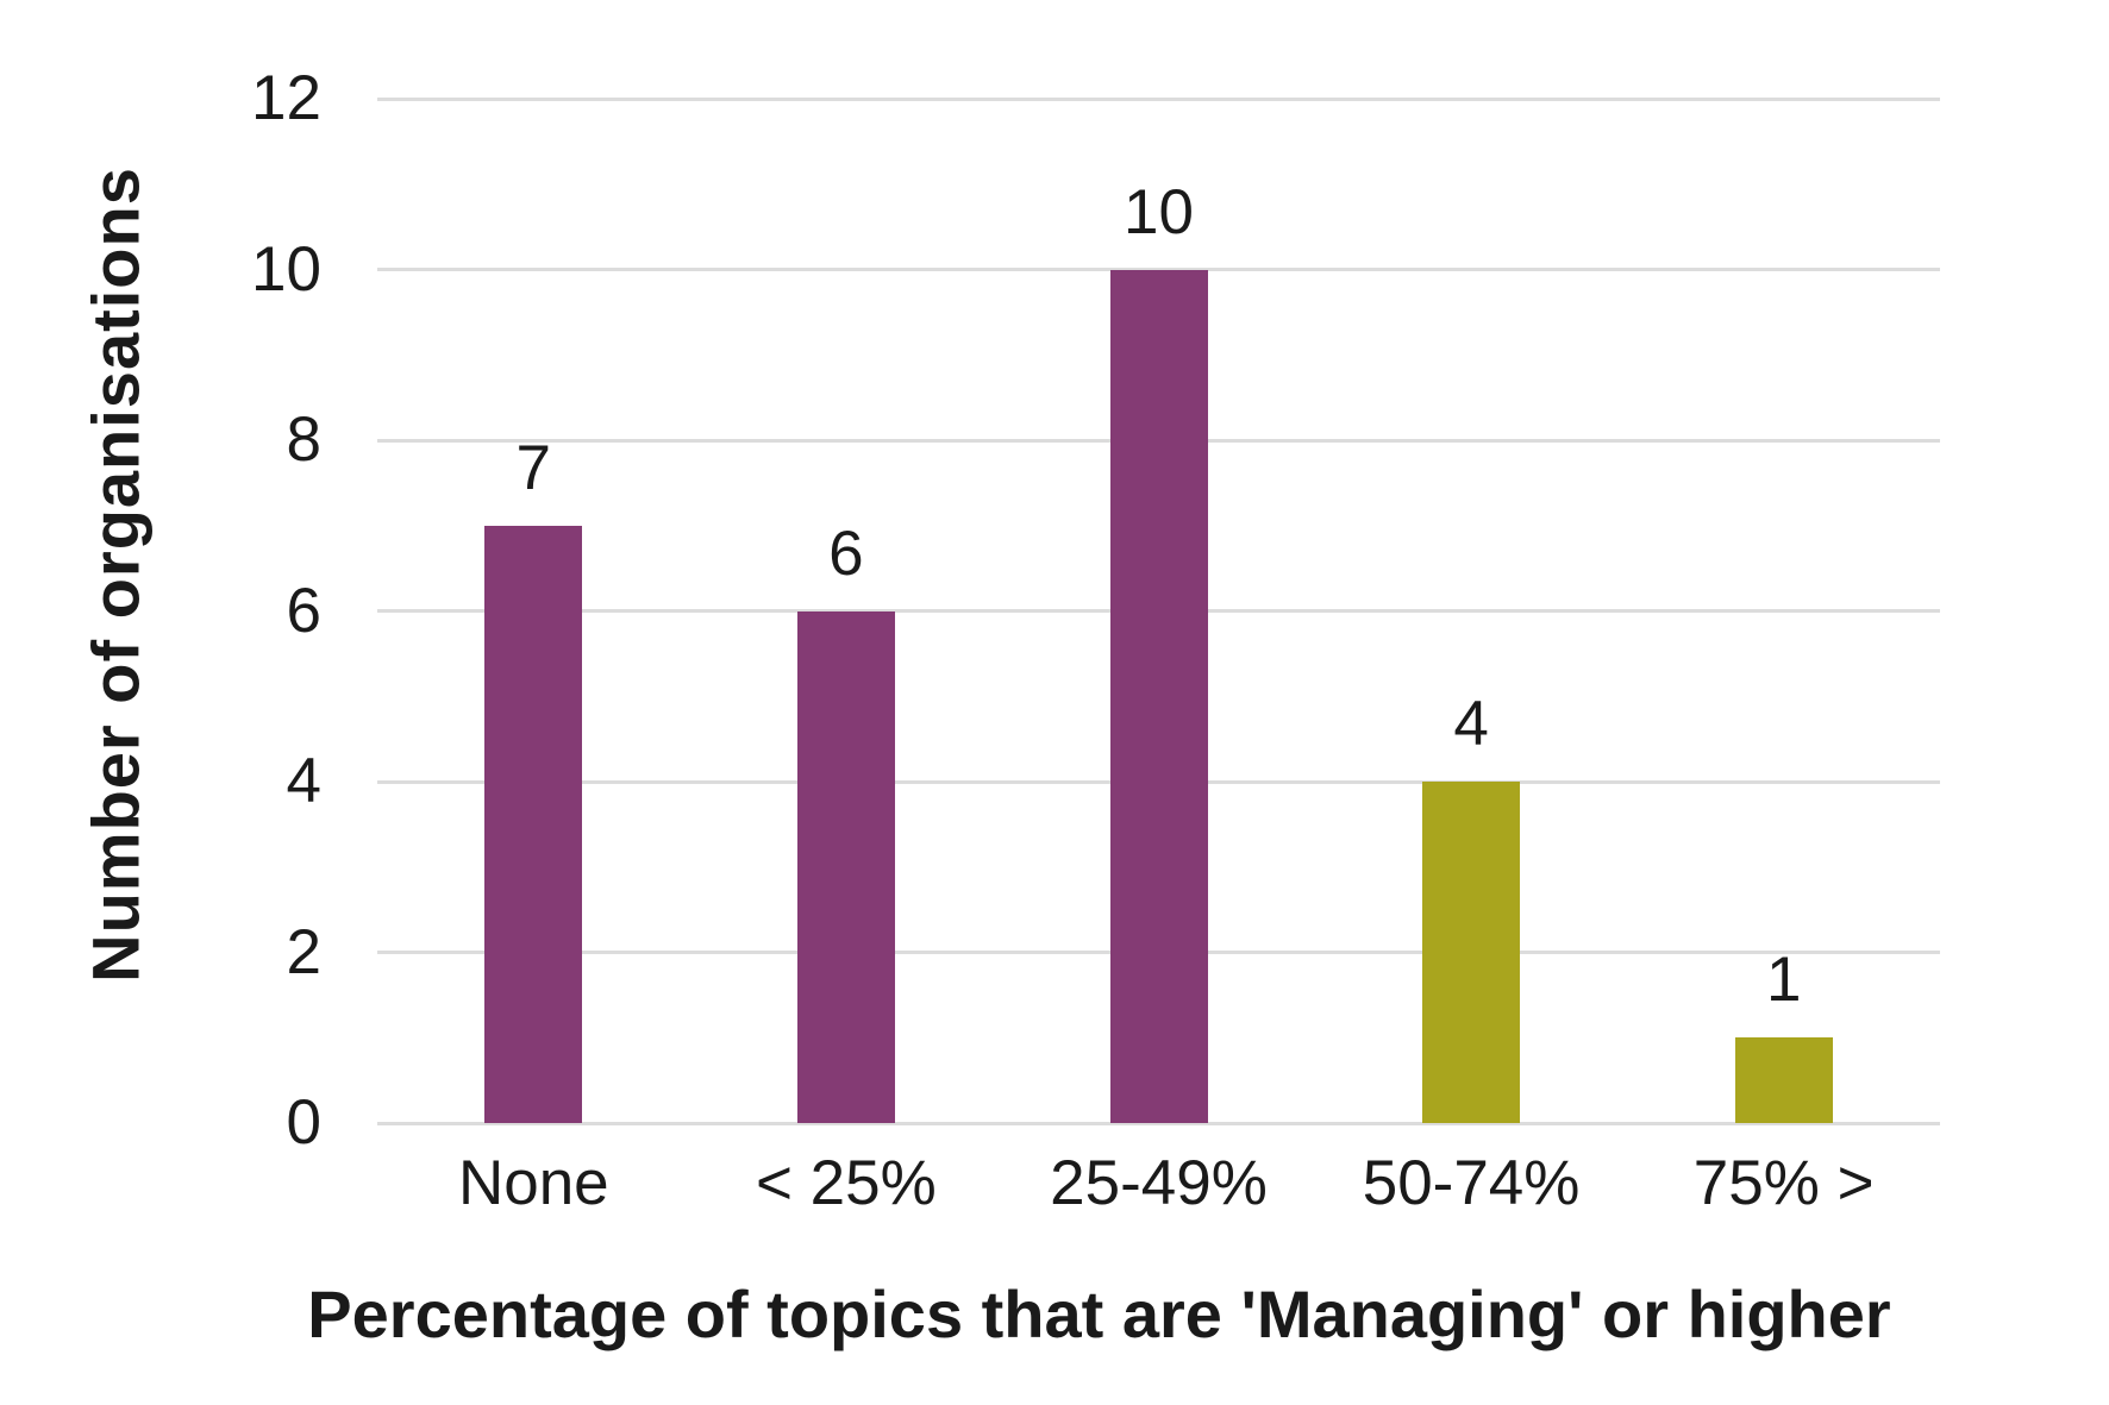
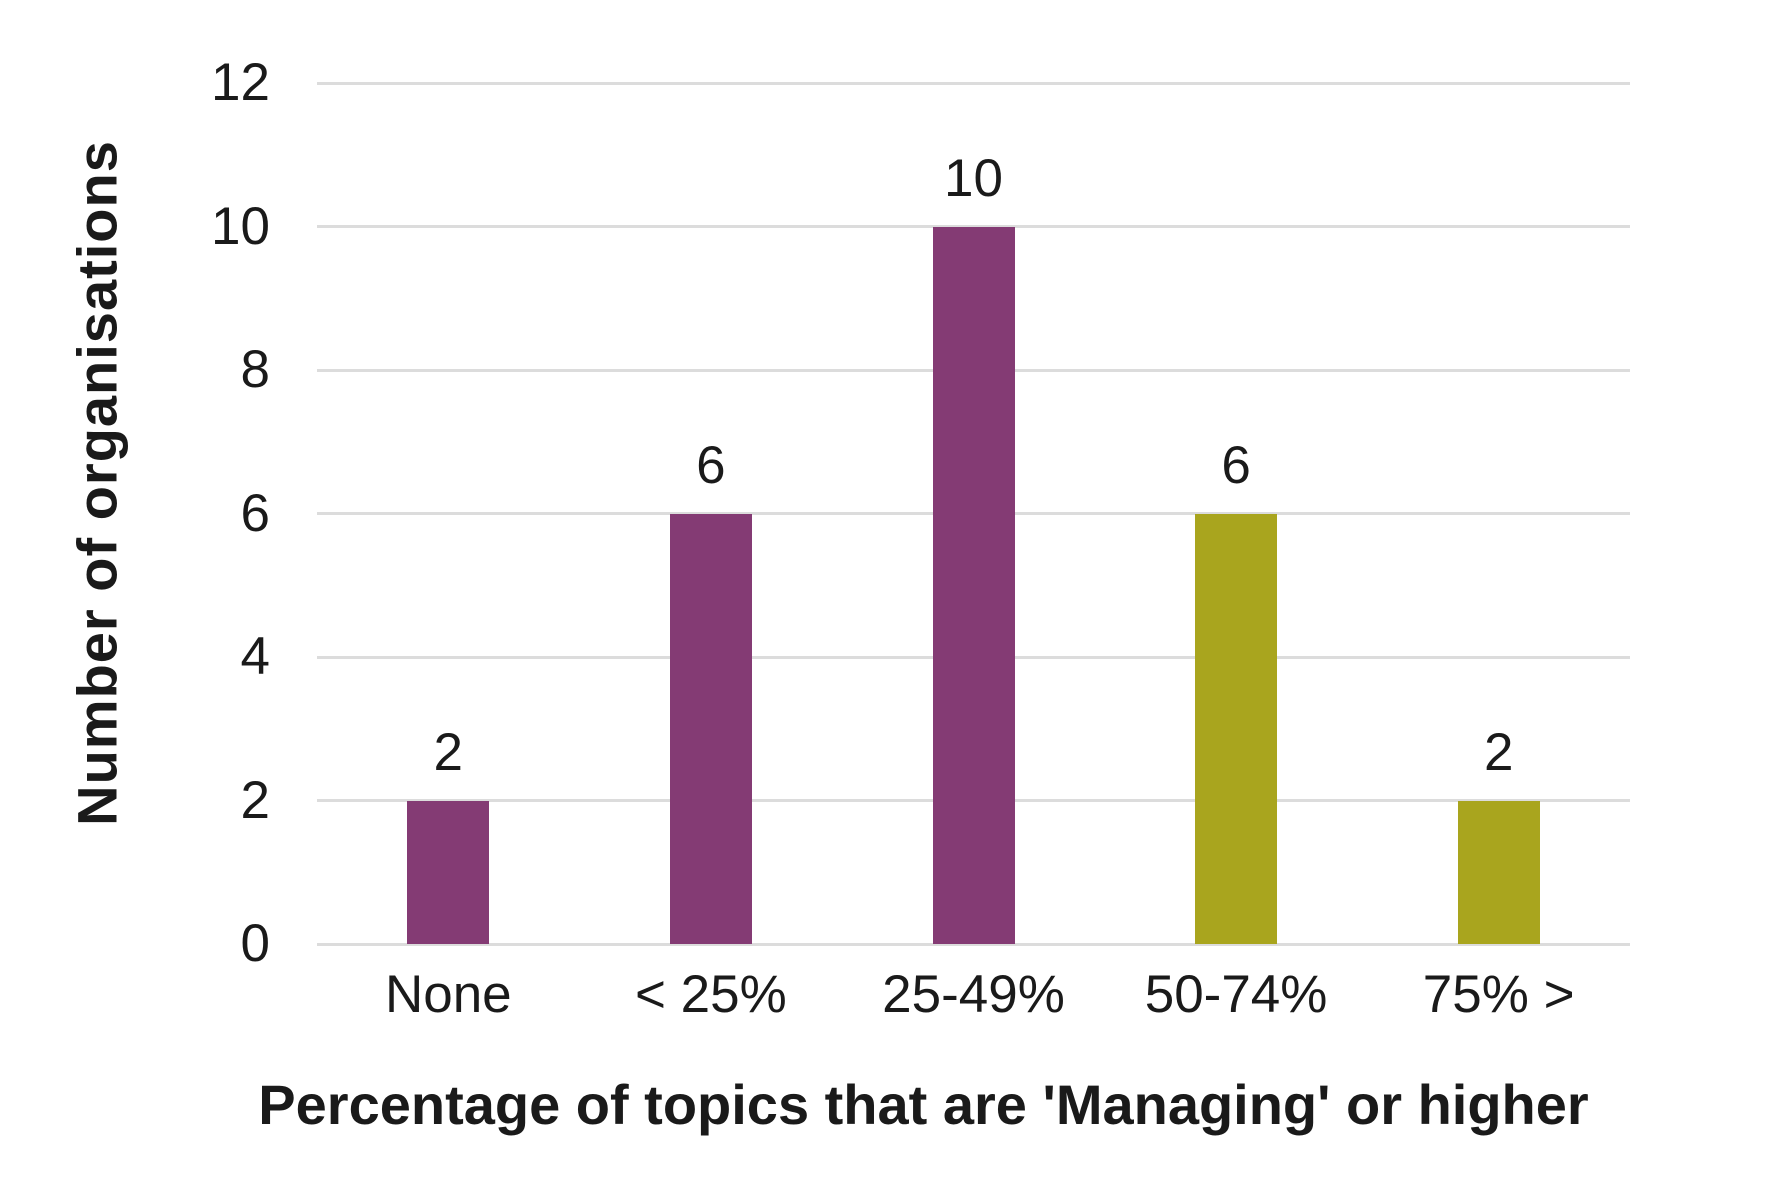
None: 7 -> 2
50-74%: 4 -> 6
75% >: 1 -> 2
